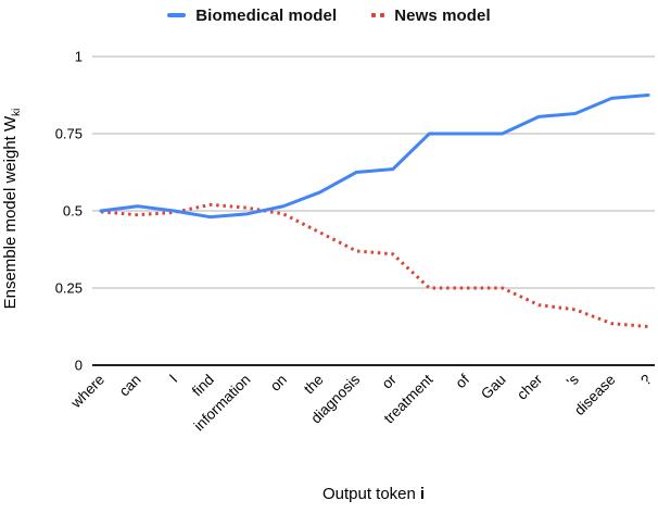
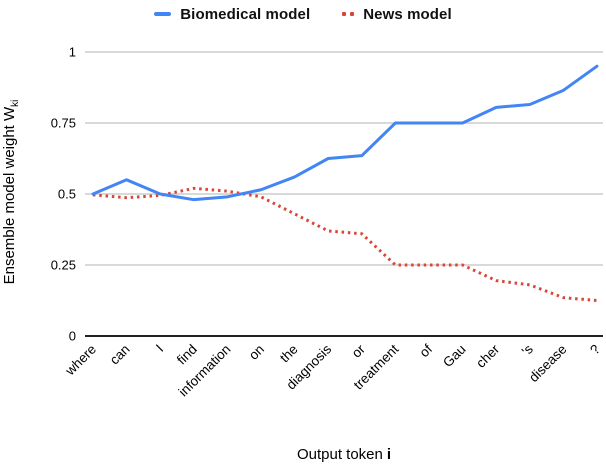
Biomedical model/can: 0.52 -> 0.55
Biomedical model/?: 0.88 -> 0.95
